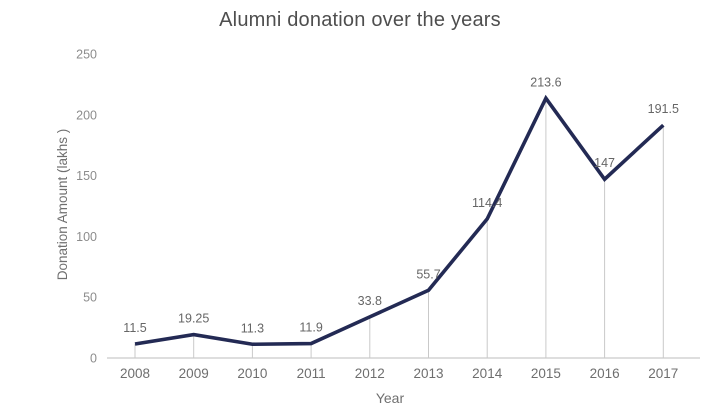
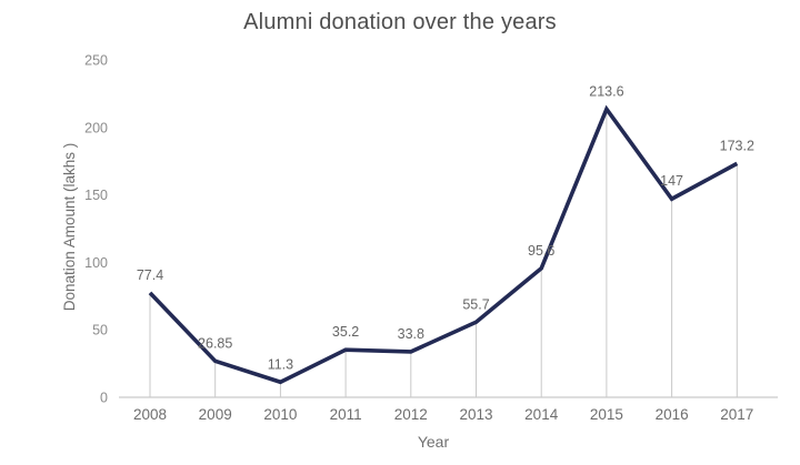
2008: 11.5 -> 77.4
2009: 19.25 -> 26.85
2011: 11.9 -> 35.2
2014: 114.4 -> 95.6
2017: 191.5 -> 173.2
